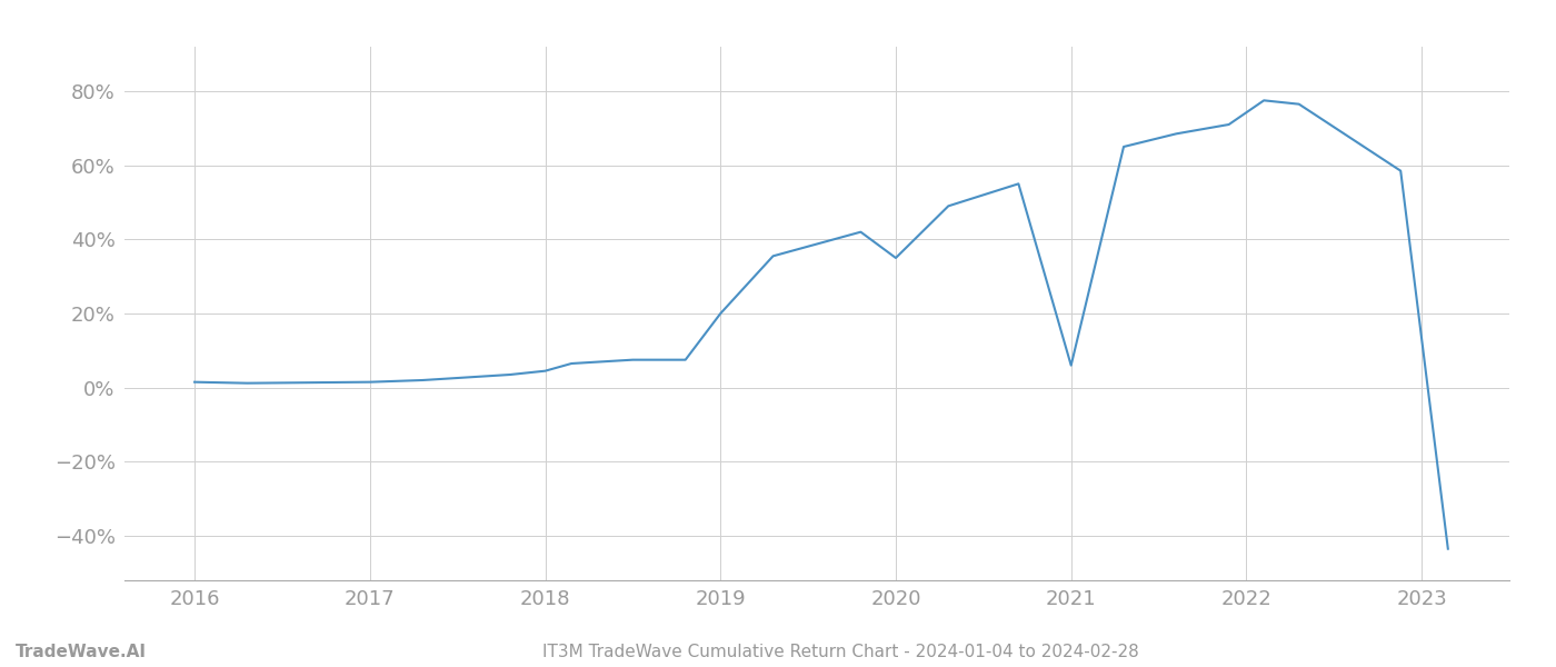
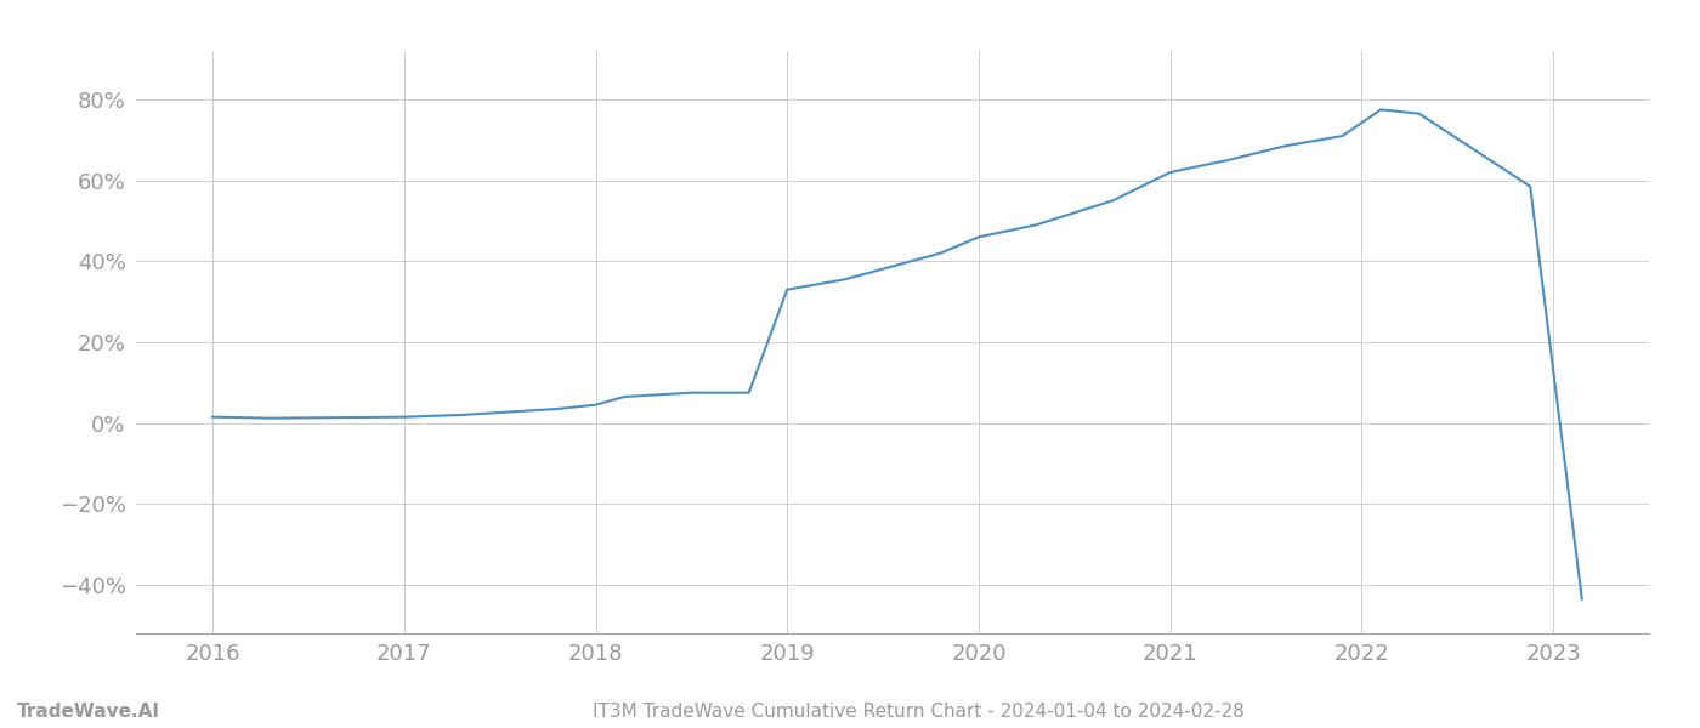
2019: 20.0% -> 33.0%
2020: 35.0% -> 46.0%
2021: 6.0% -> 62.0%
